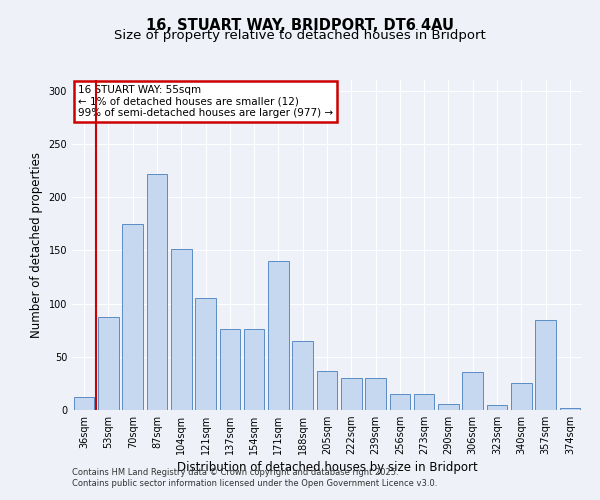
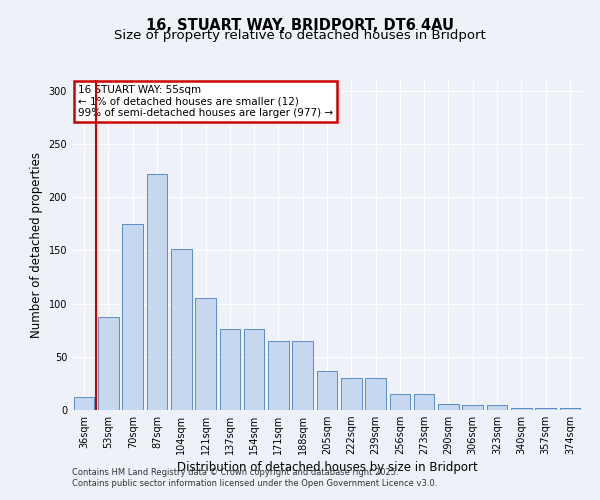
171sqm: 140 -> 65
306sqm: 36 -> 5
340sqm: 25 -> 2
357sqm: 85 -> 2
